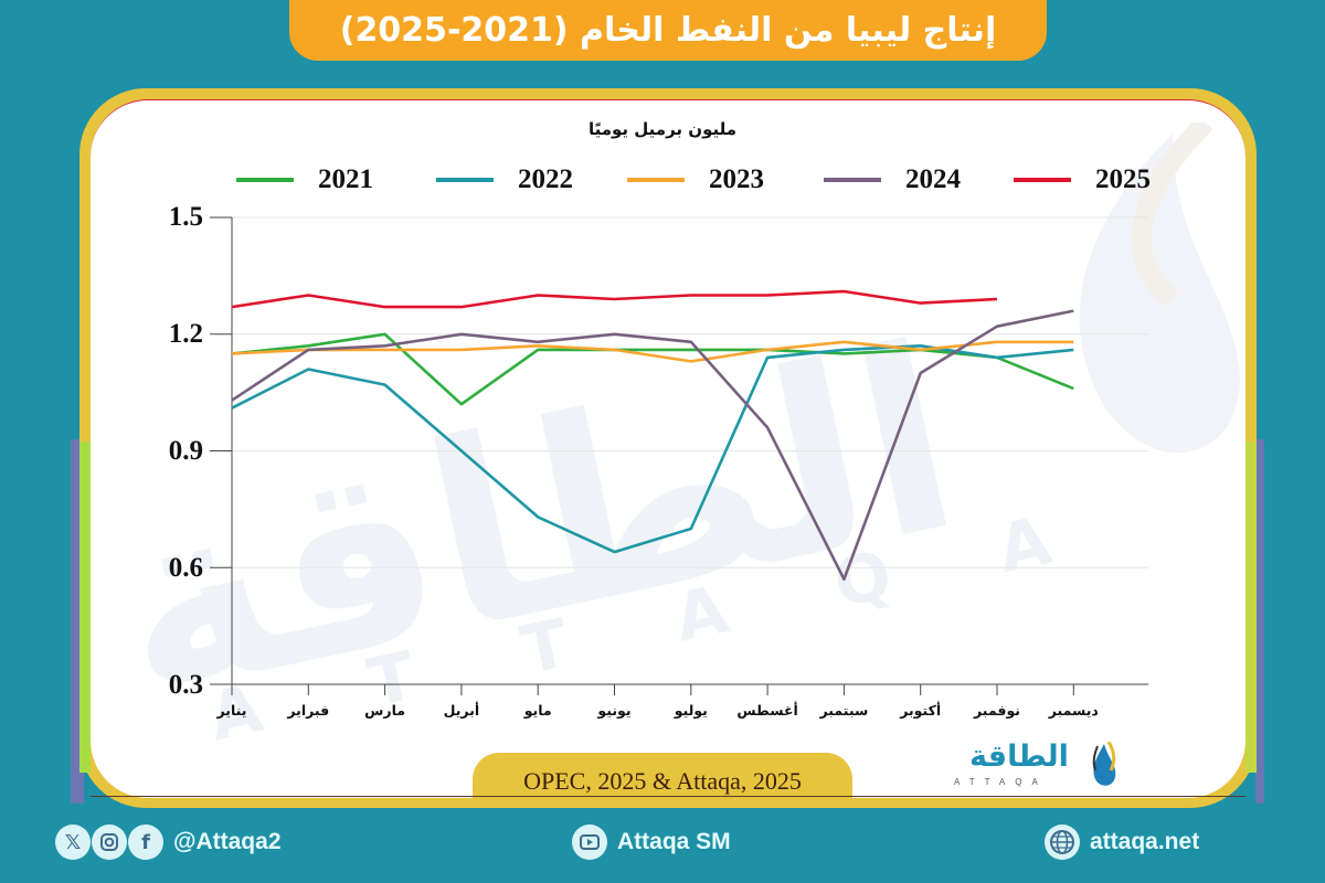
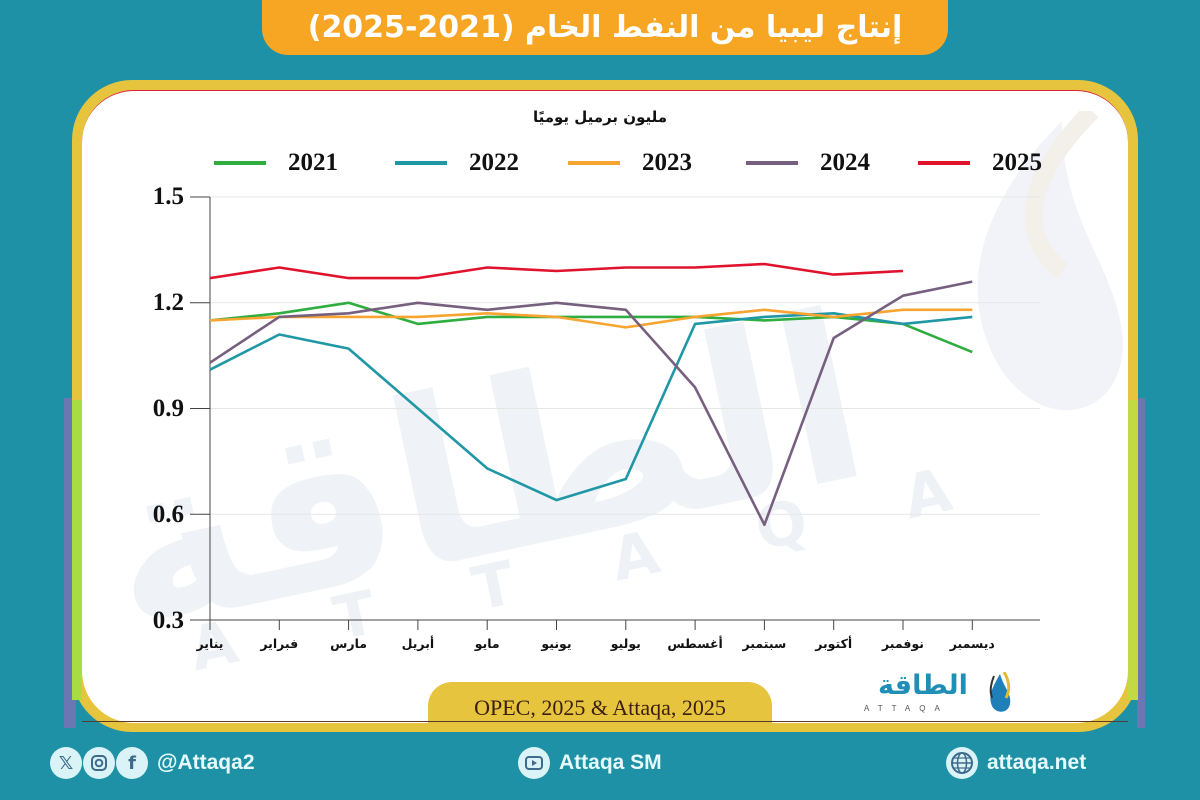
2021/أبريل: 1.02 -> 1.14
